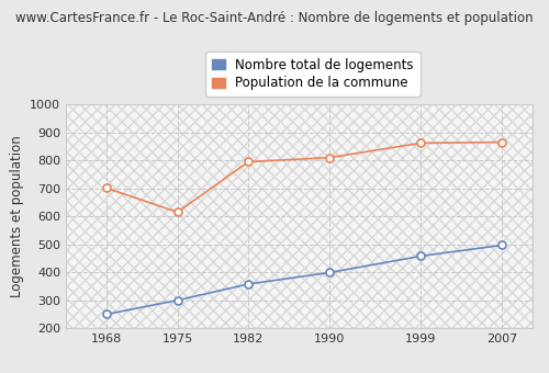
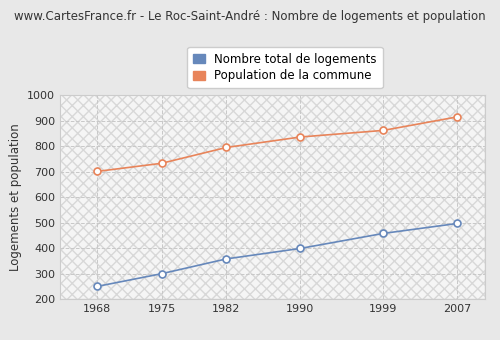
Population de la commune/1975: 615 -> 733
Population de la commune/1990: 810 -> 836
Population de la commune/2007: 865 -> 915
